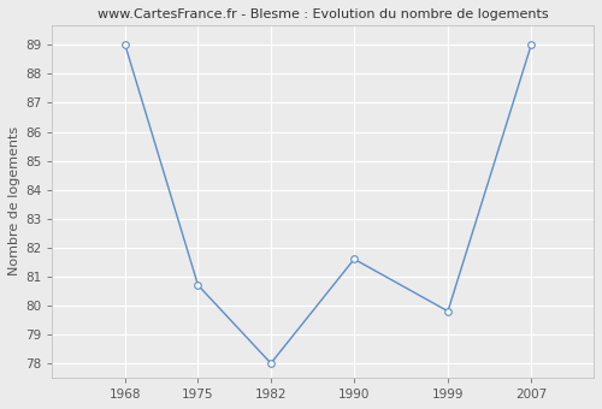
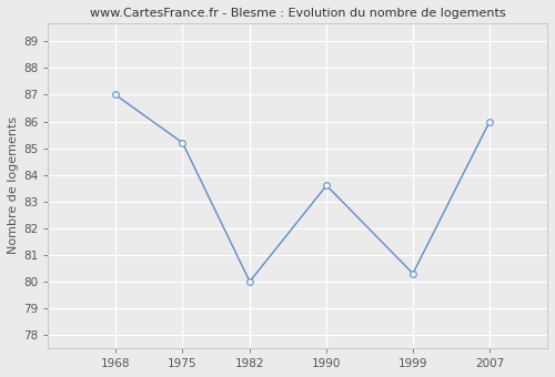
1968: 89.0 -> 87.0
1975: 80.7 -> 85.2
1982: 78.0 -> 80.0
1990: 81.6 -> 83.6
1999: 79.8 -> 80.3
2007: 89.0 -> 86.0
